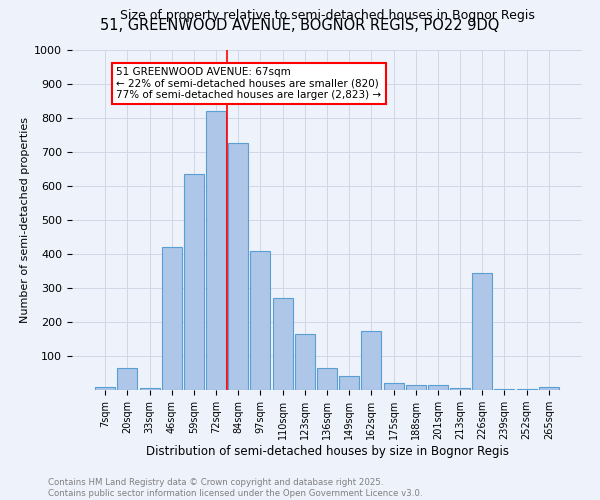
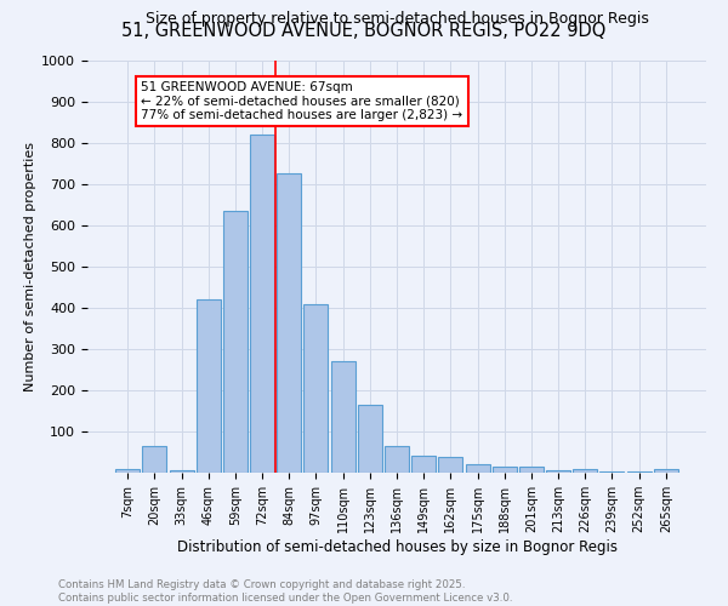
162sqm: 175 -> 38
226sqm: 345 -> 10
